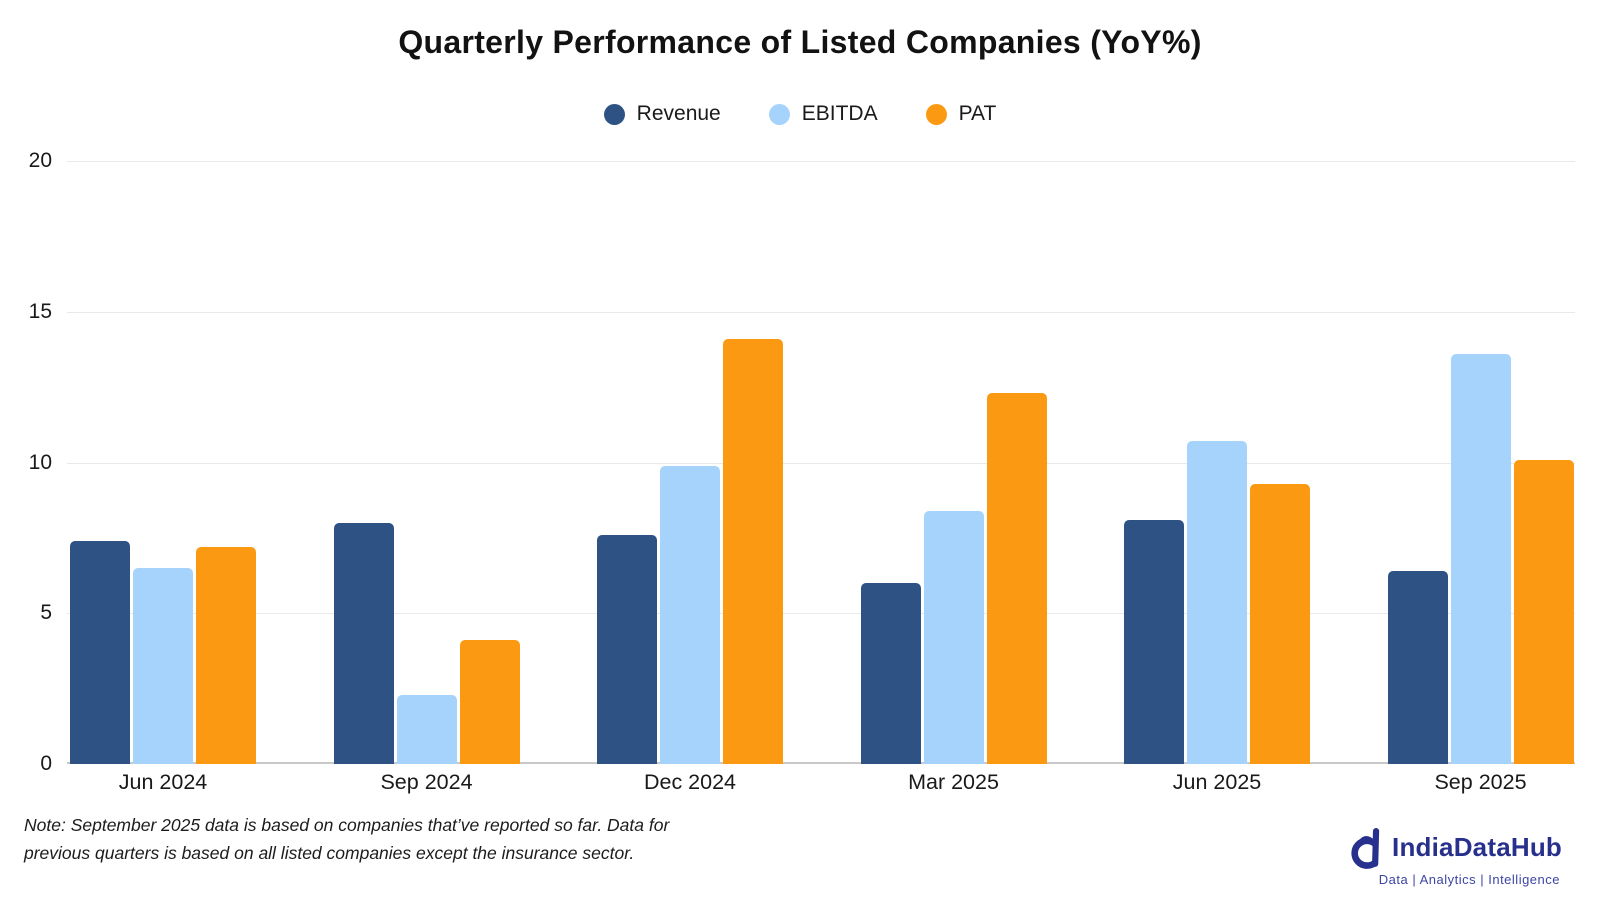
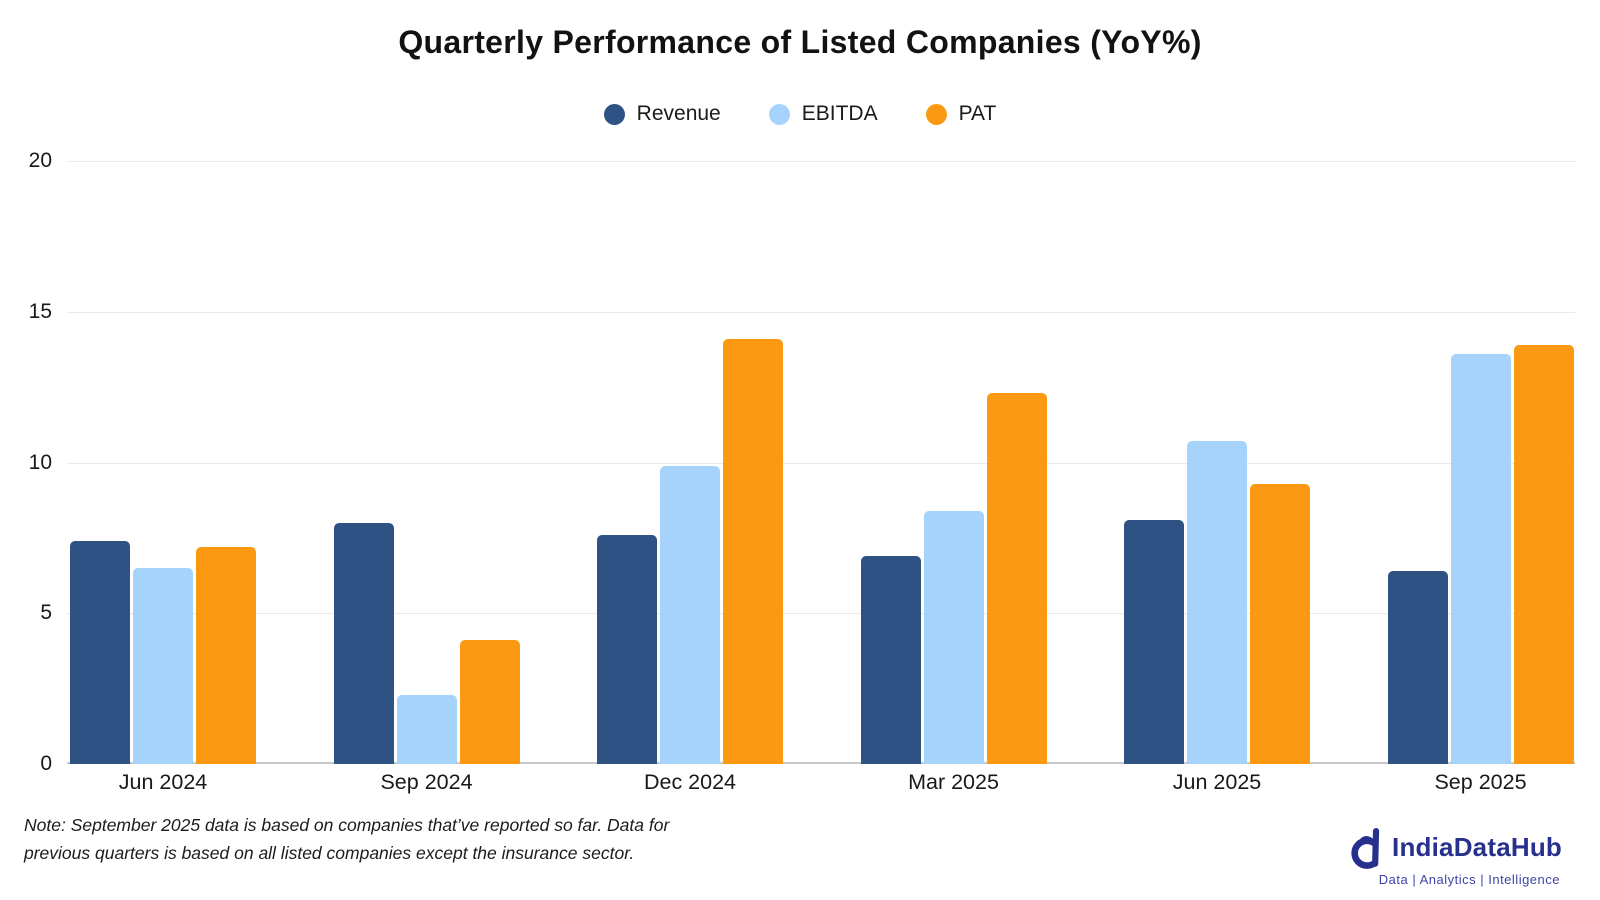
Revenue/Mar 2025: 6.0 -> 6.9
PAT/Sep 2025: 10.1 -> 13.9
